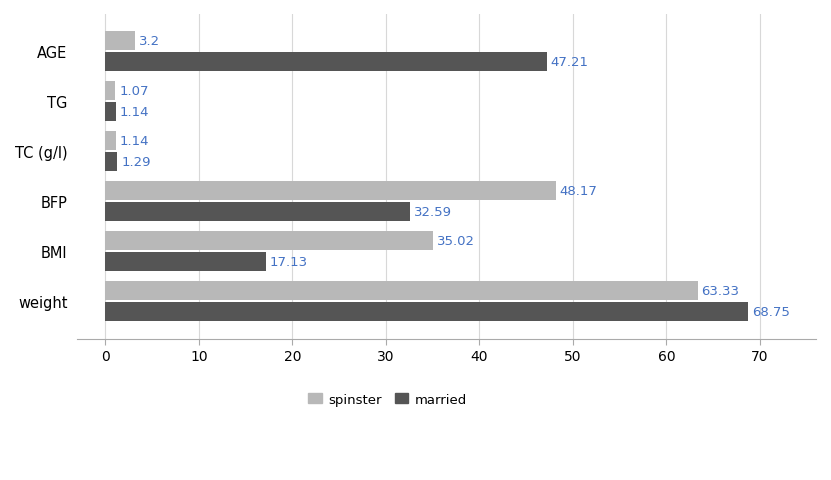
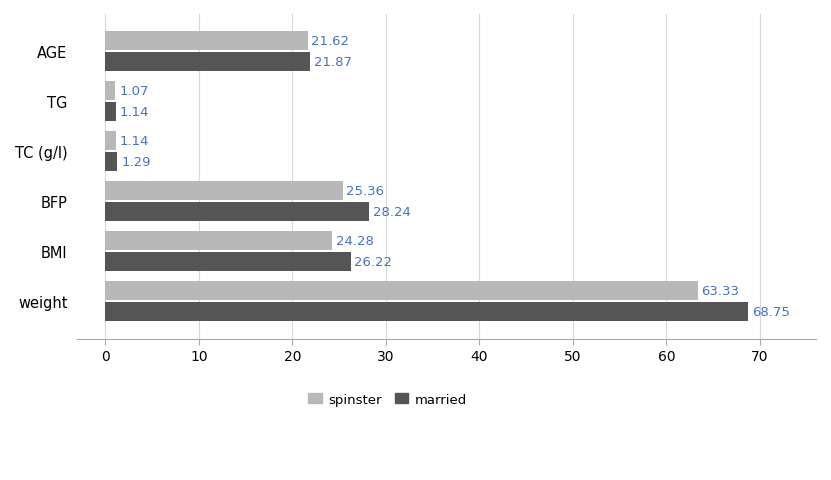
spinster/AGE: 3.2 -> 21.62
married/AGE: 47.21 -> 21.87
spinster/BFP: 48.17 -> 25.36
married/BFP: 32.59 -> 28.24
spinster/BMI: 35.02 -> 24.28
married/BMI: 17.13 -> 26.22
